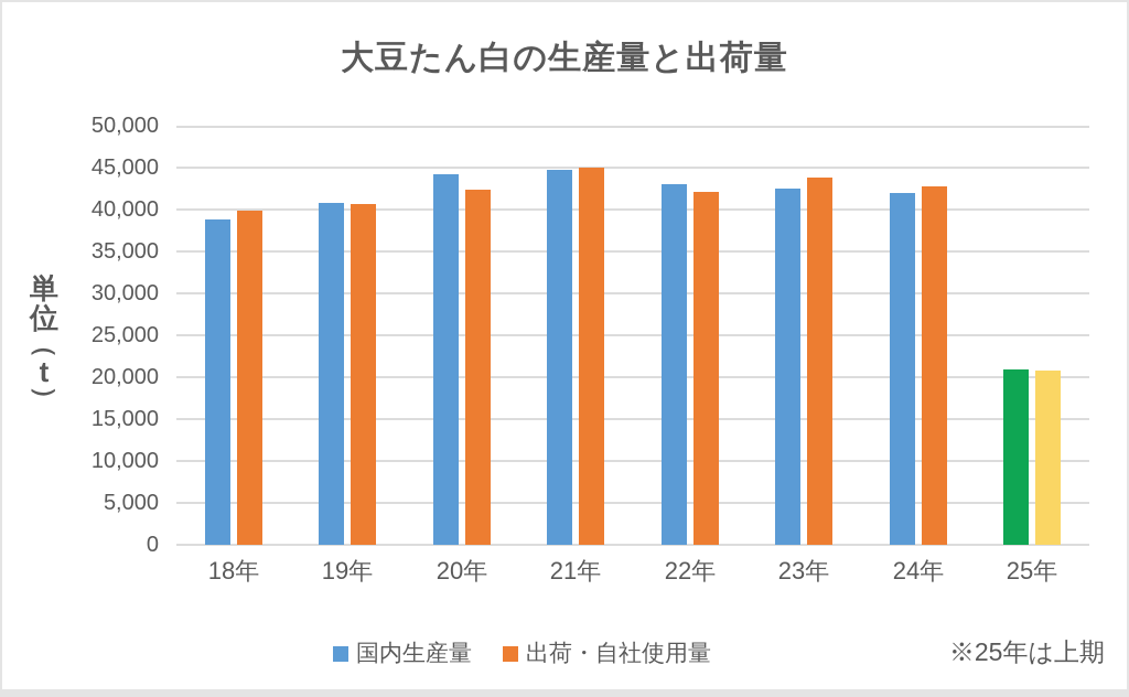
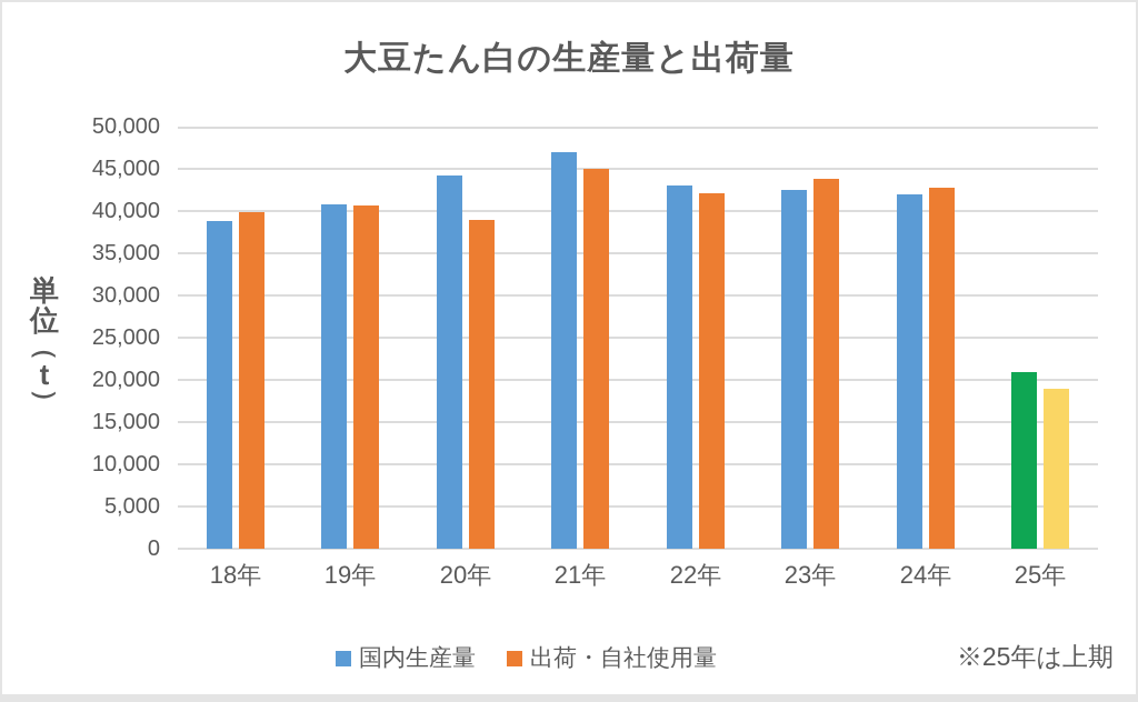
出荷・自社使用量/20年: 42000 -> 39000
国内生産量/21年: 45000 -> 47000
出荷・自社使用量/25年: 21000 -> 19000
